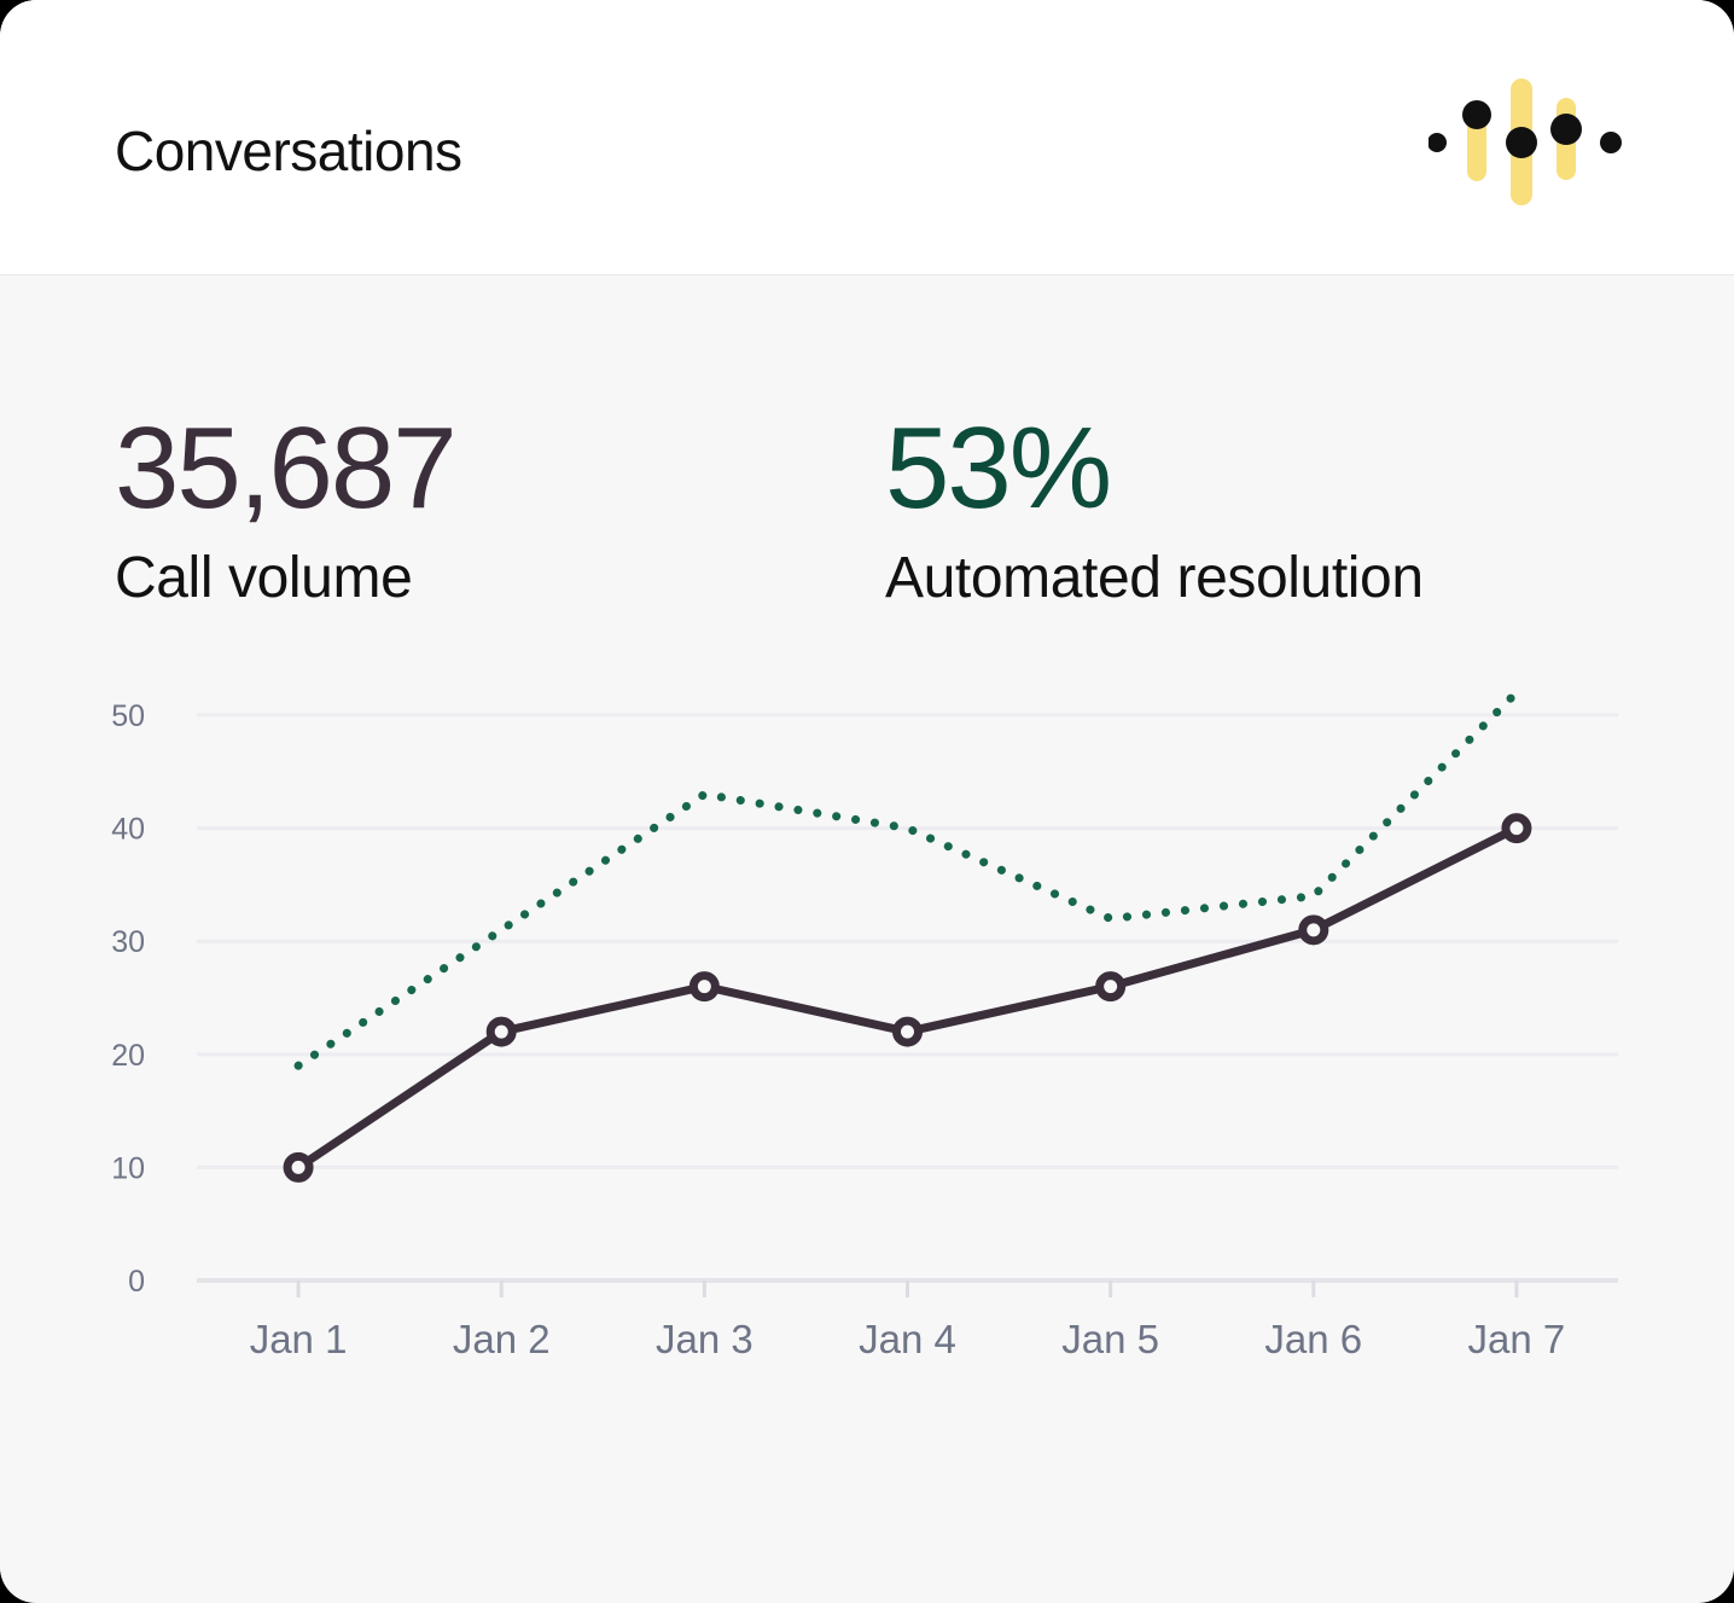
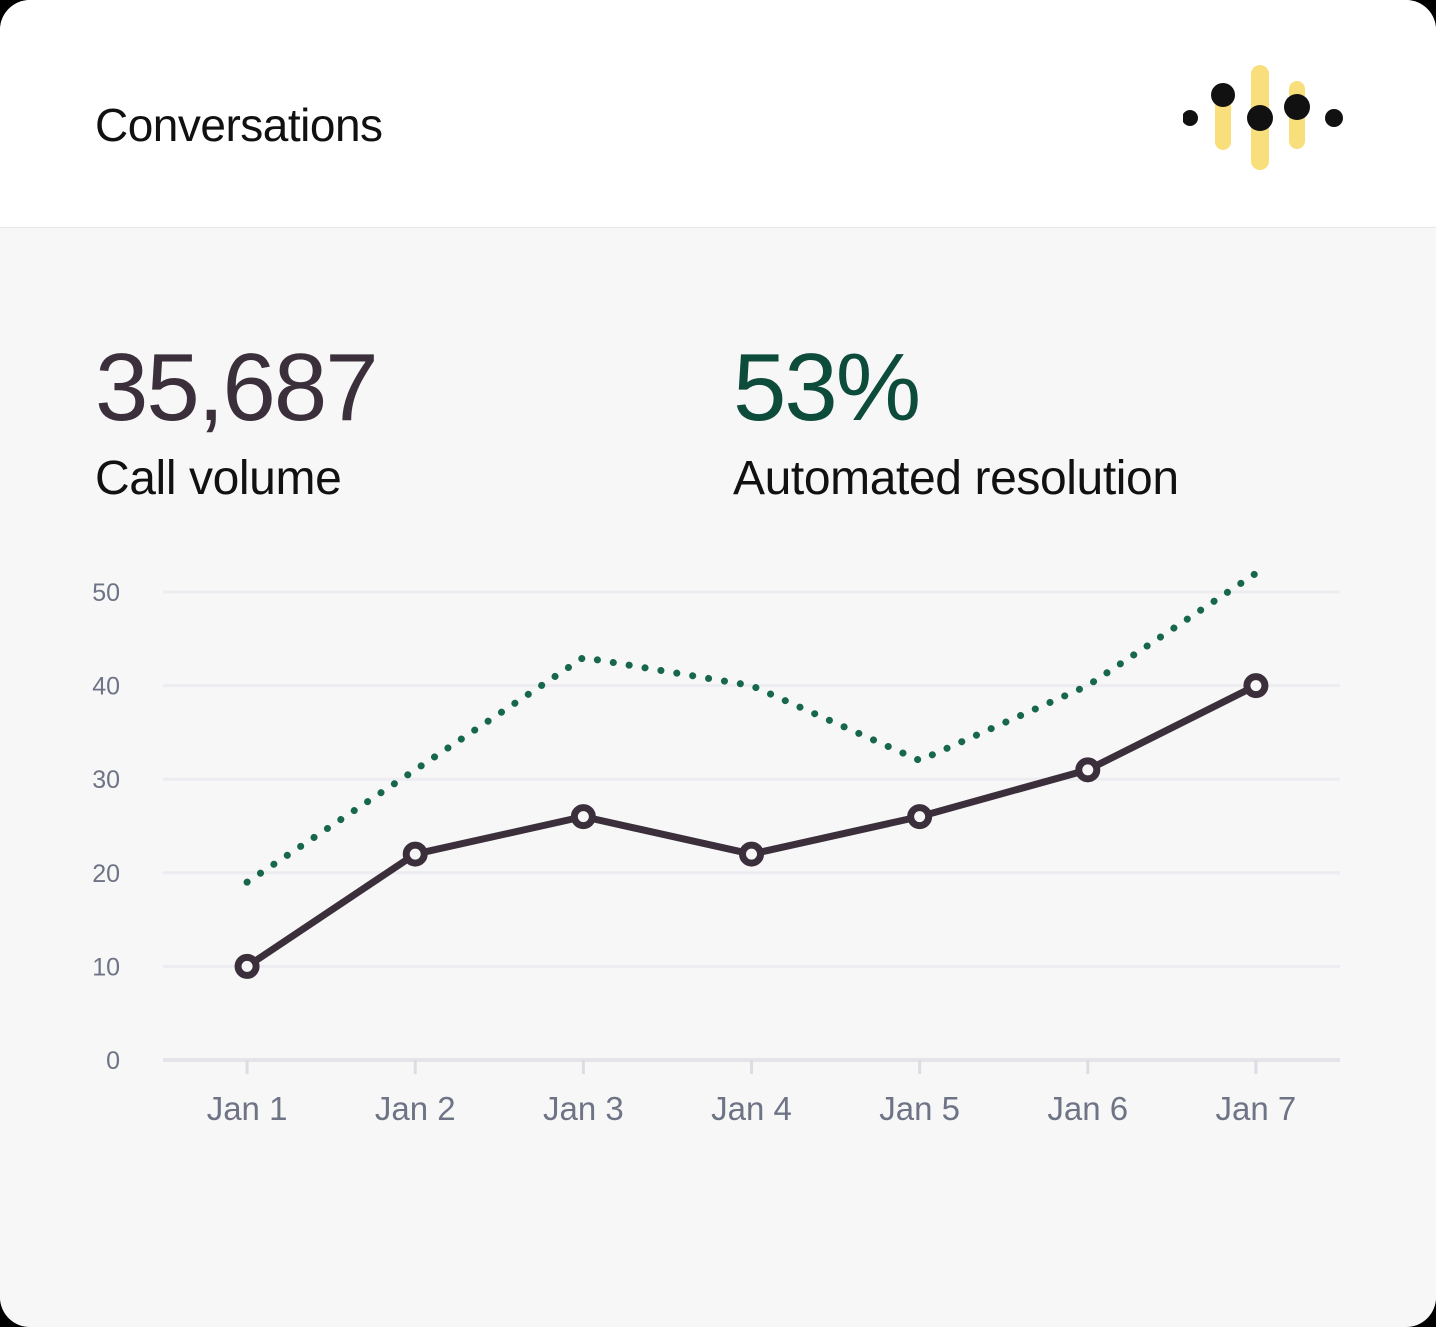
Automated resolution/Jan 6: 34 -> 40
